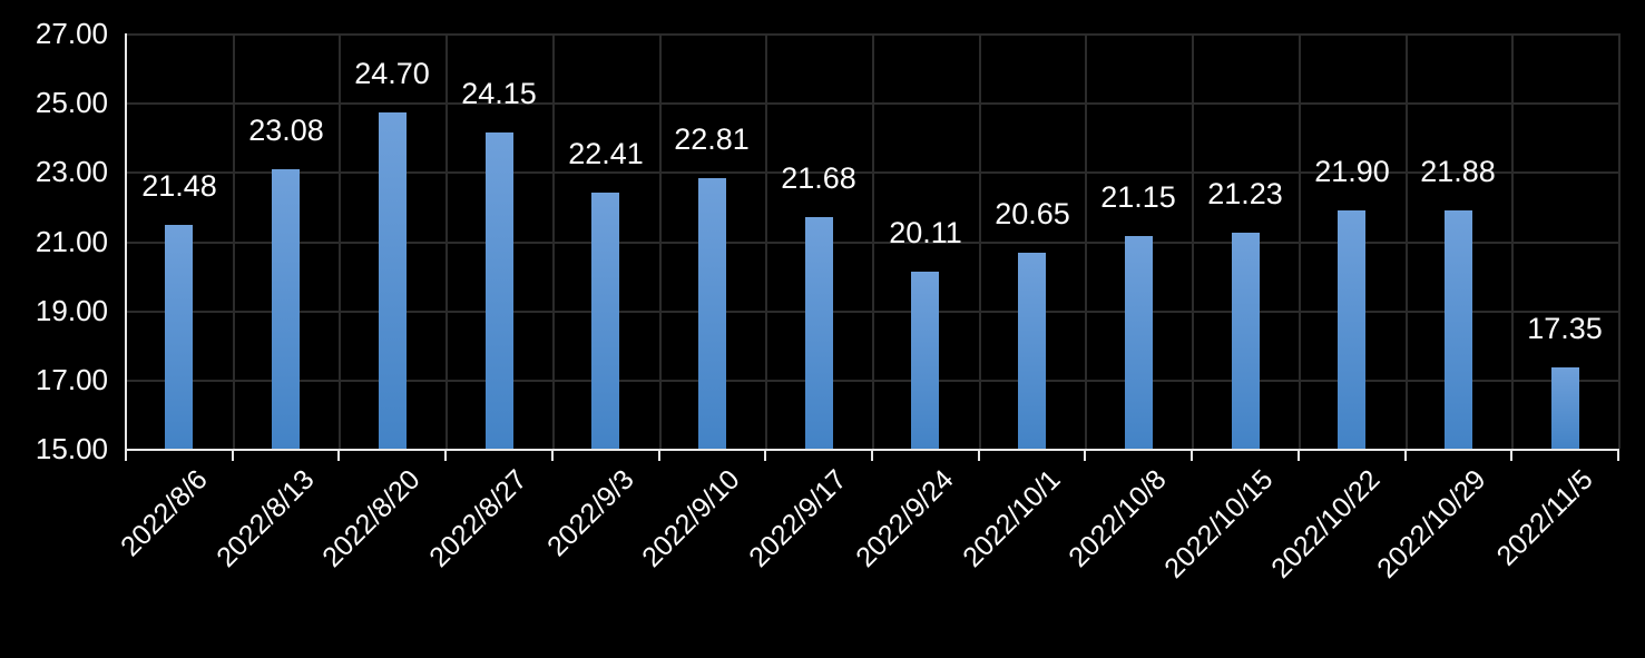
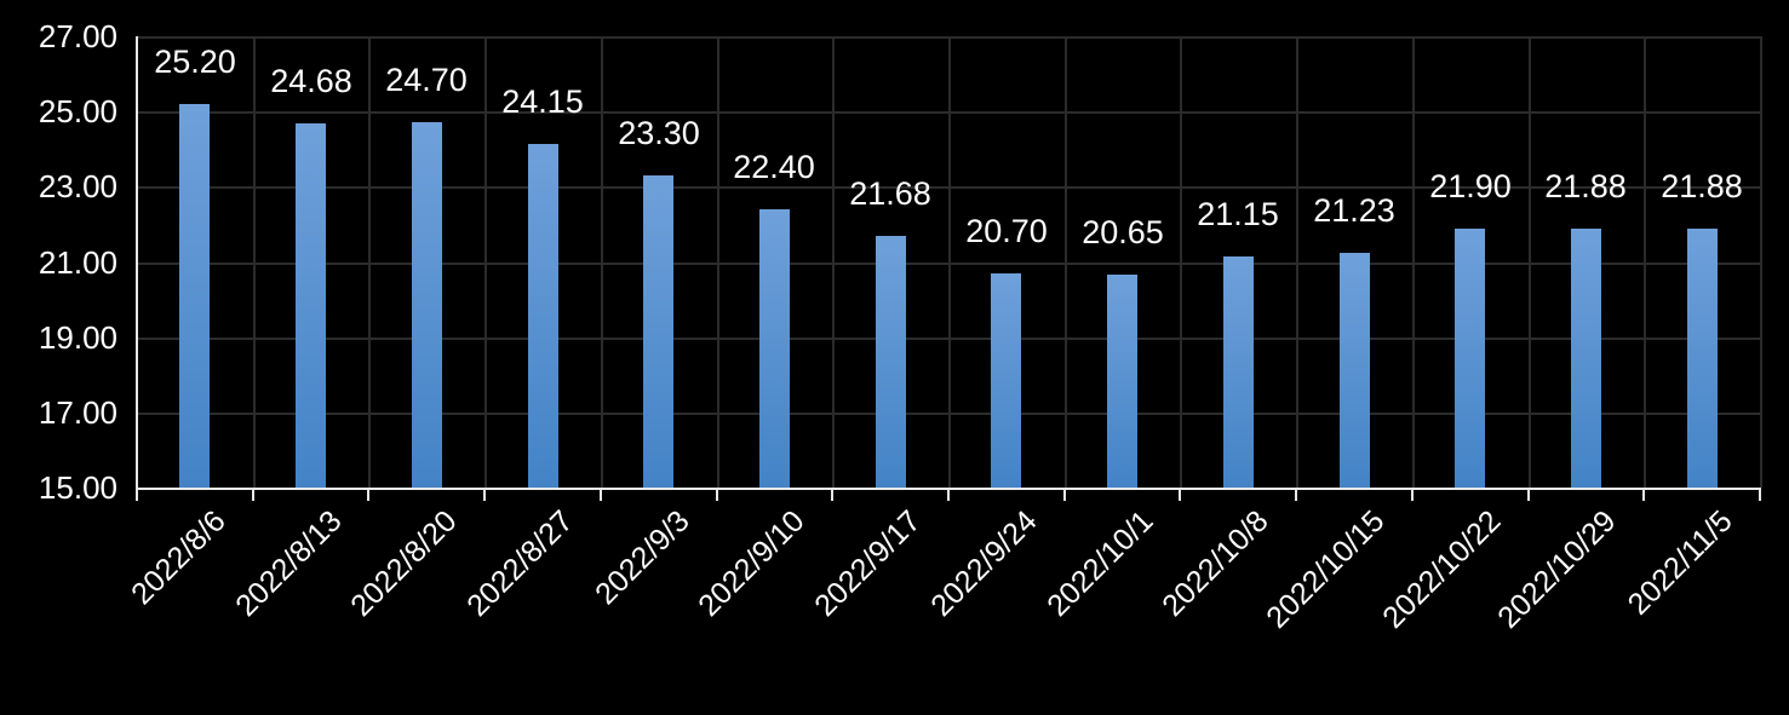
2022/8/6: 21.48 -> 25.20
2022/8/13: 23.08 -> 24.68
2022/9/3: 22.41 -> 23.30
2022/9/10: 22.81 -> 22.40
2022/9/24: 20.11 -> 20.70
2022/11/5: 17.35 -> 21.88
